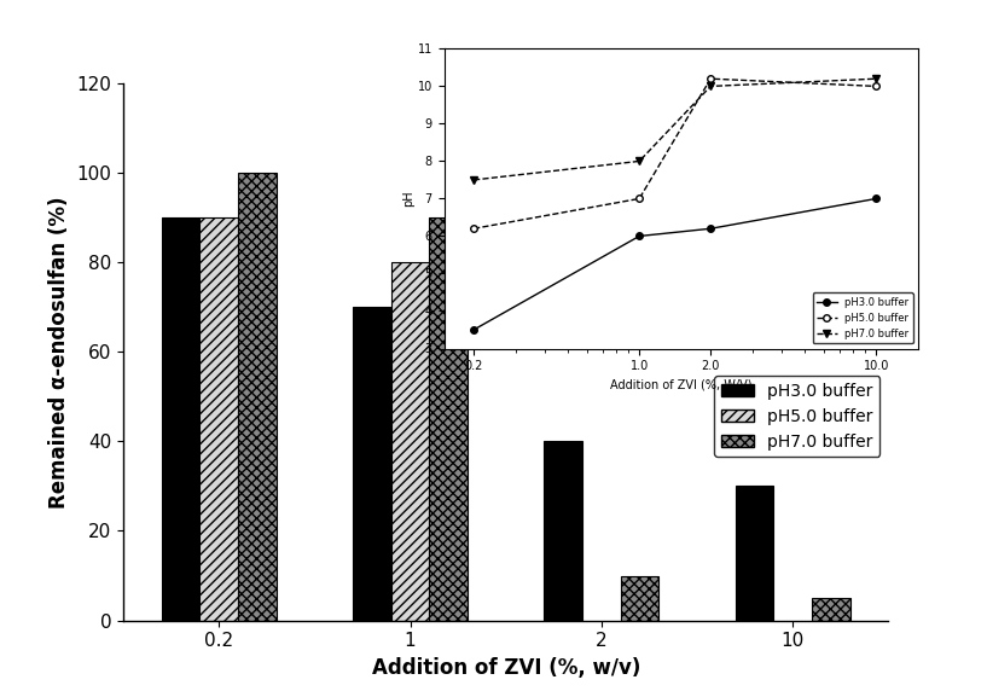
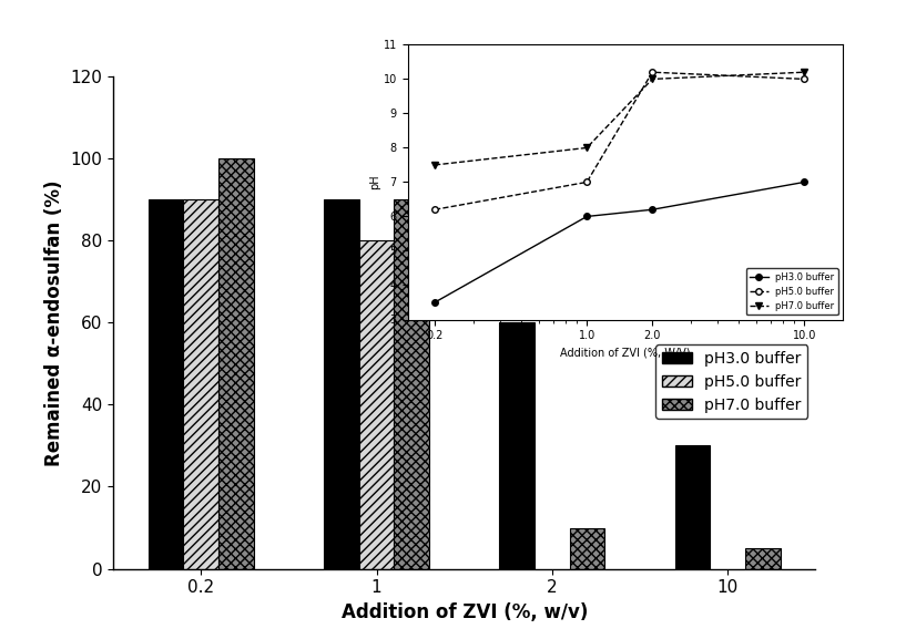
pH3.0 buffer/1: 70 -> 90
pH3.0 buffer/2: 40 -> 60
